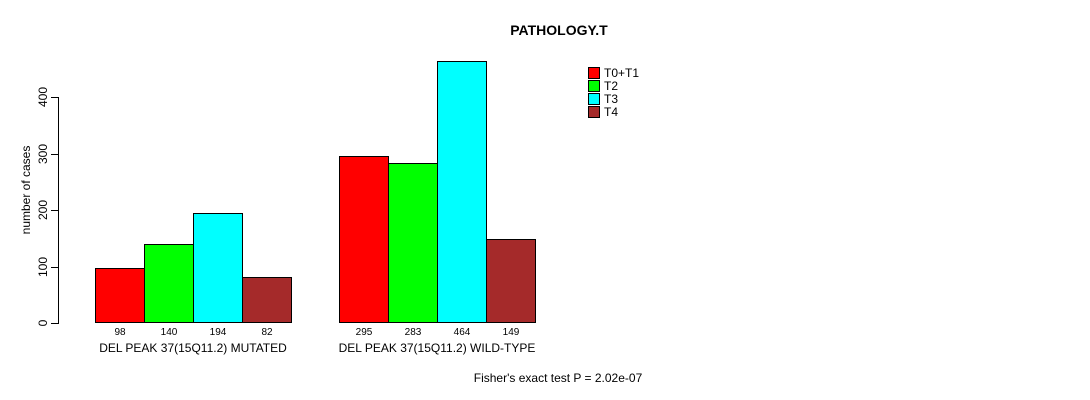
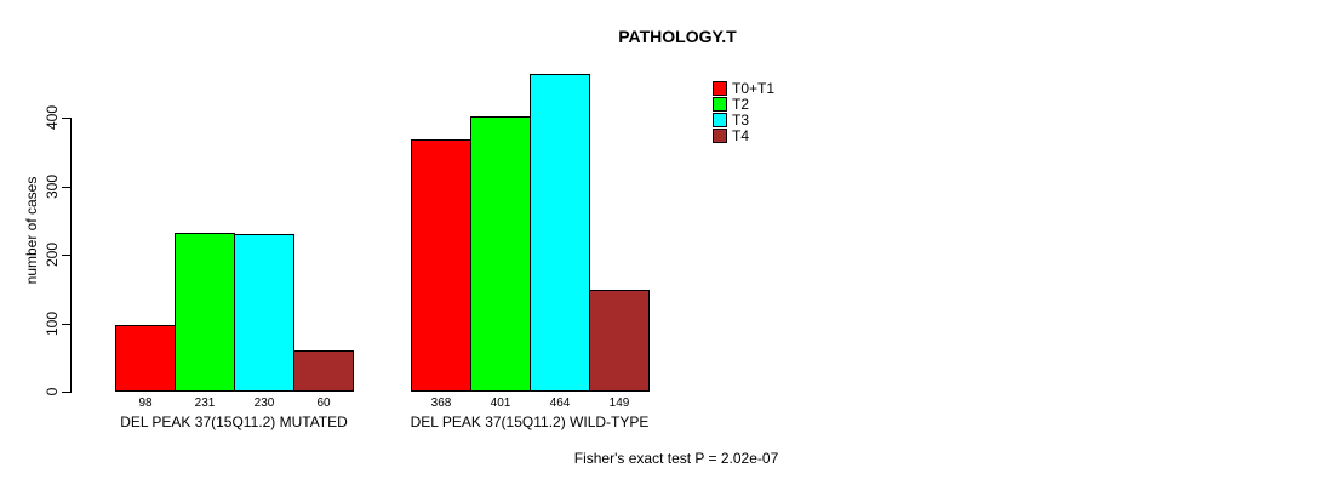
T2/DEL PEAK 37(15Q11.2) MUTATED: 140 -> 231
T3/DEL PEAK 37(15Q11.2) MUTATED: 194 -> 230
T4/DEL PEAK 37(15Q11.2) MUTATED: 82 -> 60
T0+T1/DEL PEAK 37(15Q11.2) WILD-TYPE: 295 -> 368
T2/DEL PEAK 37(15Q11.2) WILD-TYPE: 283 -> 401
